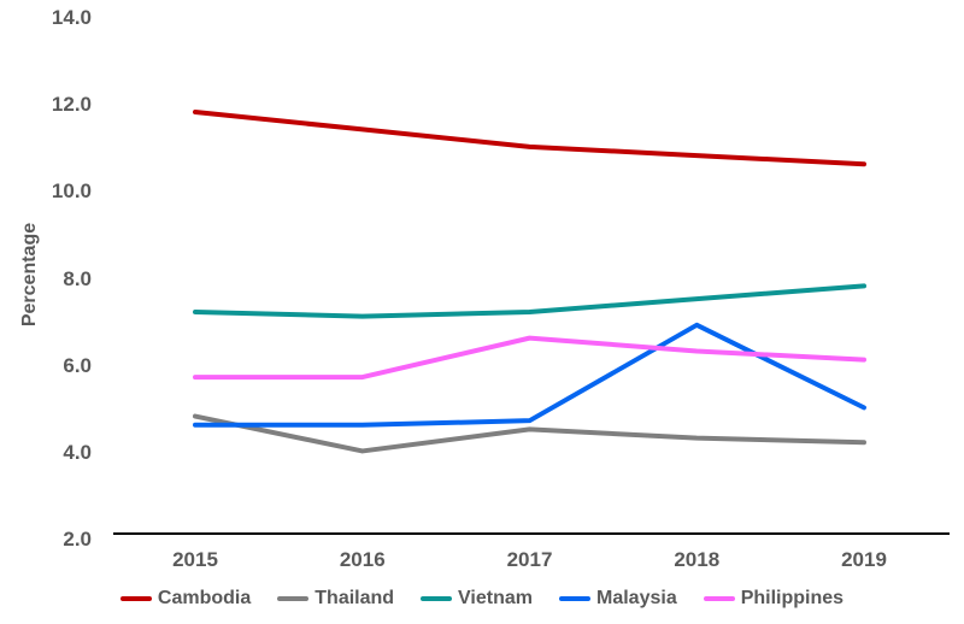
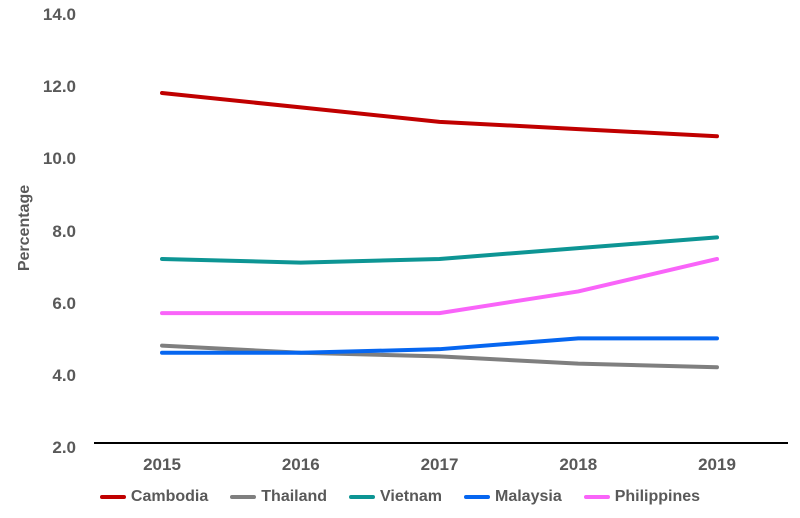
Thailand/2016: 3.9 -> 4.5
Philippines/2017: 6.5 -> 5.6
Malaysia/2018: 6.8 -> 4.9
Philippines/2019: 6.0 -> 7.1
